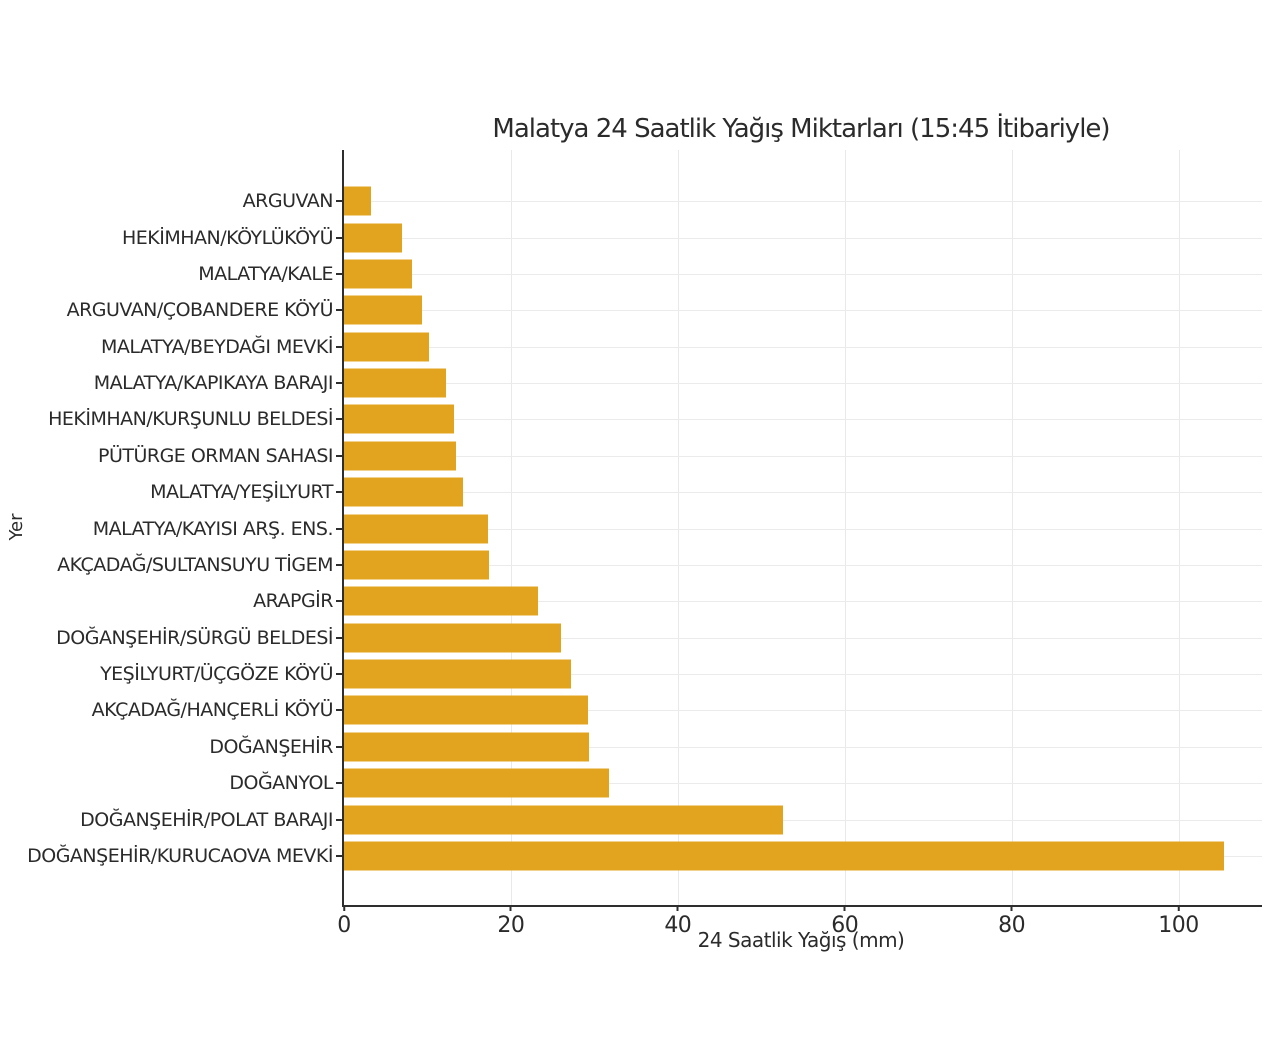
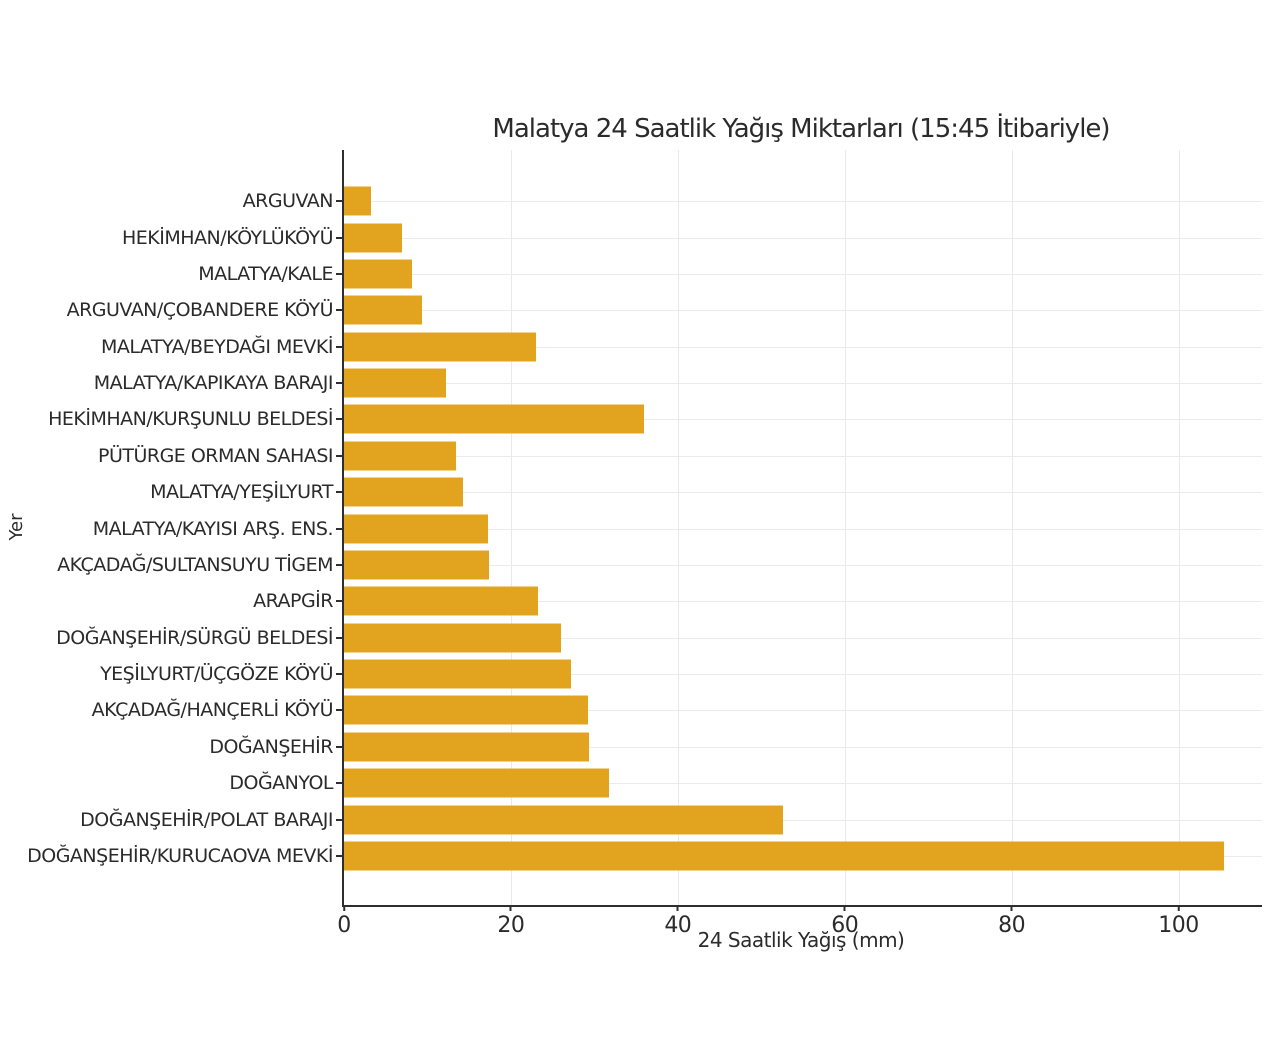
MALATYA/BEYDAĞI MEVKİ: 10 -> 23
HEKİMHAN/KURŞUNLU BELDESİ: 13 -> 36
